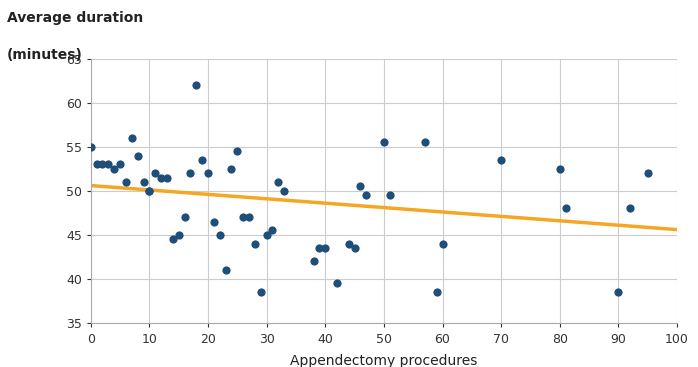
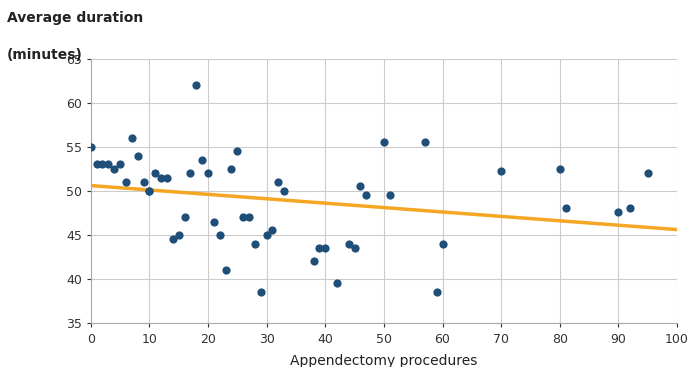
70: 53.5 -> 52.2
90: 38.5 -> 47.6
